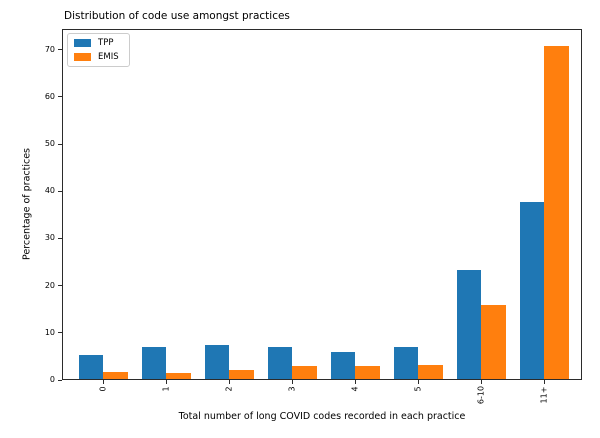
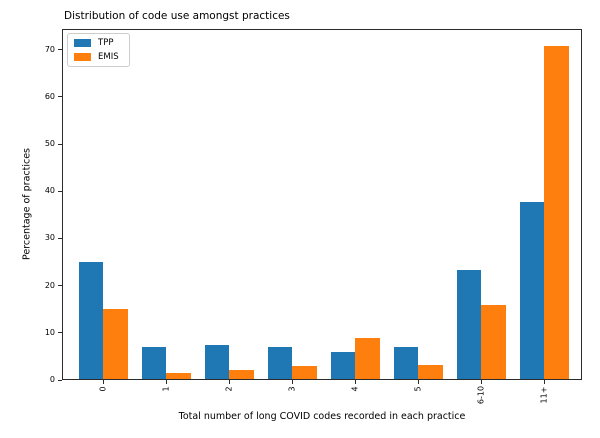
TPP/0: 5 -> 25
EMIS/0: 2 -> 15
EMIS/4: 3 -> 9
